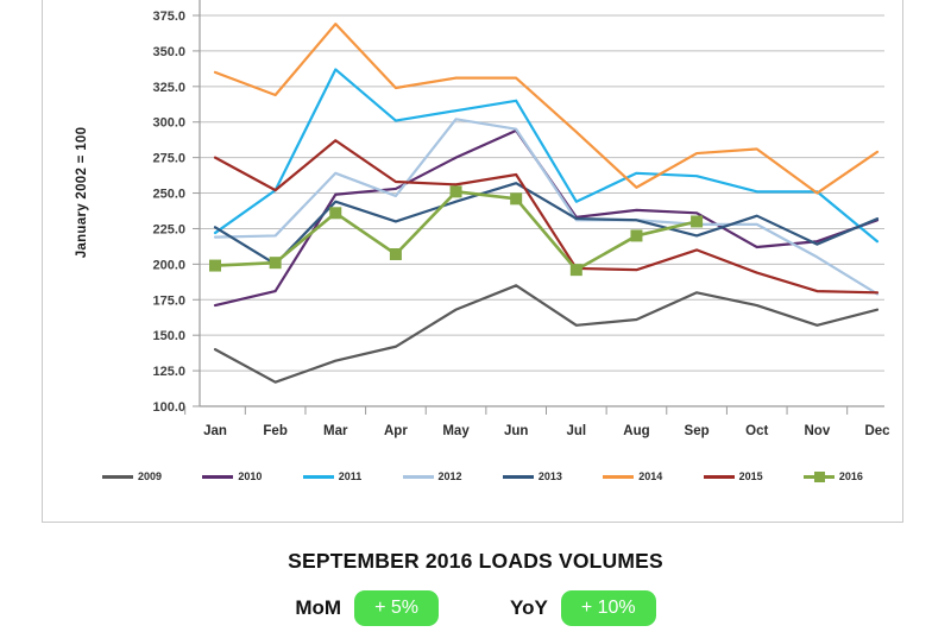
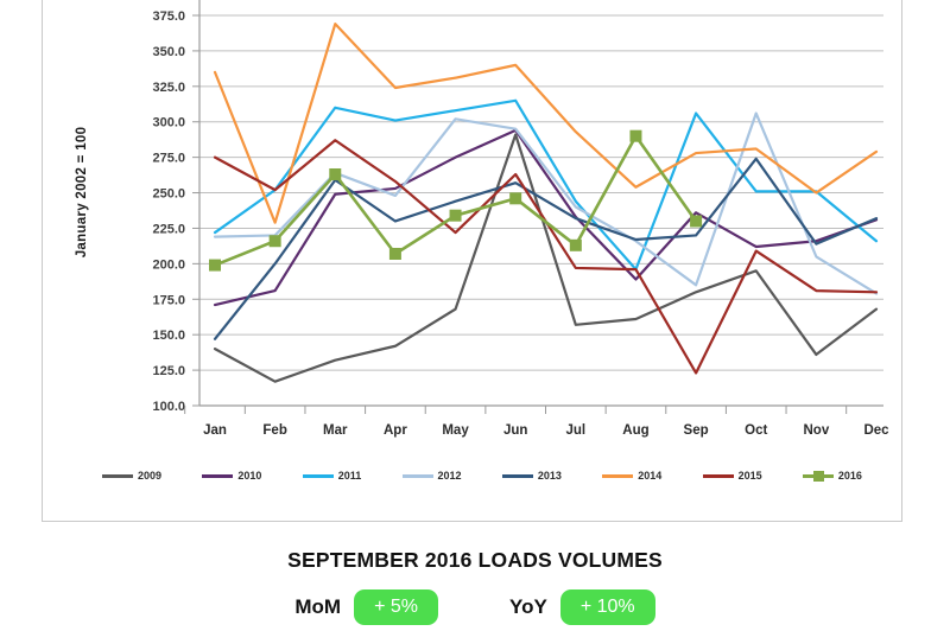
2013/Jan: 226 -> 147
2014/Feb: 319 -> 229
2016/Feb: 201 -> 216
2011/Mar: 337 -> 310
2013/Mar: 244 -> 259
2016/Mar: 236 -> 263
2015/May: 256 -> 222
2016/May: 251 -> 234
2009/Jun: 185 -> 291
2014/Jun: 331 -> 340
2012/Jul: 231 -> 240
2016/Jul: 196 -> 213
2010/Aug: 238 -> 189
2011/Aug: 264 -> 196
2012/Aug: 231 -> 216
2013/Aug: 231 -> 217
2016/Aug: 220 -> 290
2011/Sep: 262 -> 306
2012/Sep: 228 -> 185
2015/Sep: 210 -> 123
2009/Oct: 171 -> 195
2012/Oct: 228 -> 306
2013/Oct: 234 -> 274
2015/Oct: 194 -> 209
2009/Nov: 157 -> 136
